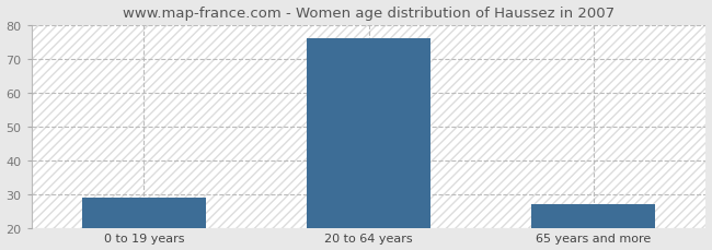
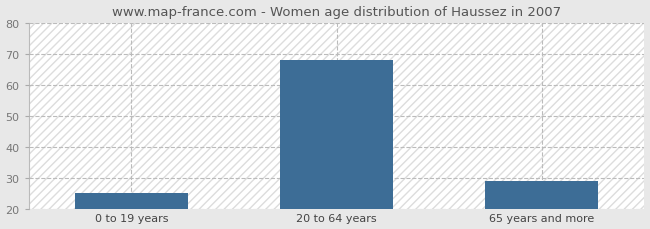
0 to 19 years: 29 -> 25
20 to 64 years: 76 -> 68
65 years and more: 27 -> 29
